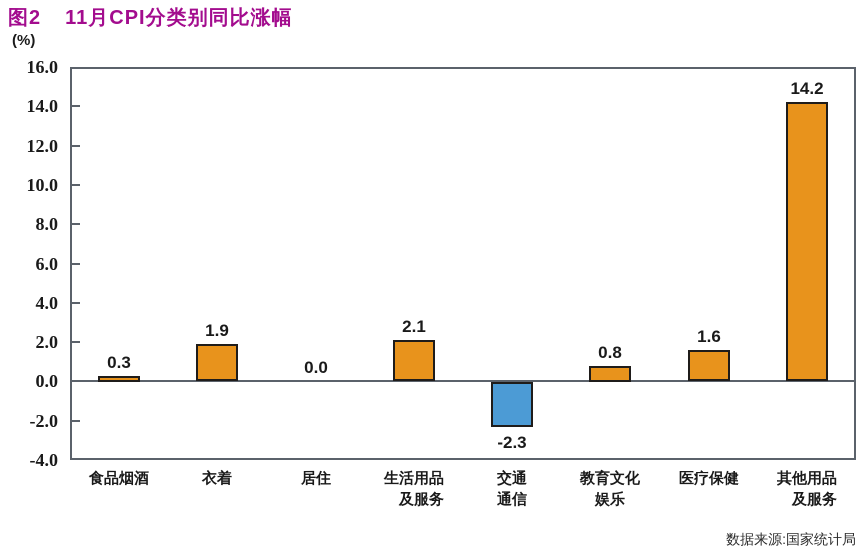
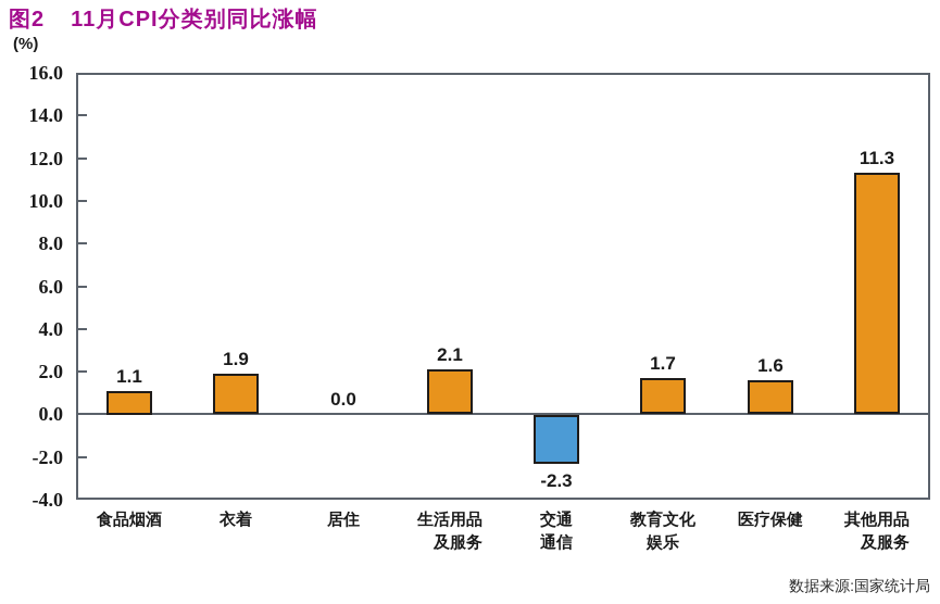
食品烟酒: 0.3 -> 1.1
教育文化娱乐: 0.8 -> 1.7
其他用品及服务: 14.2 -> 11.3
